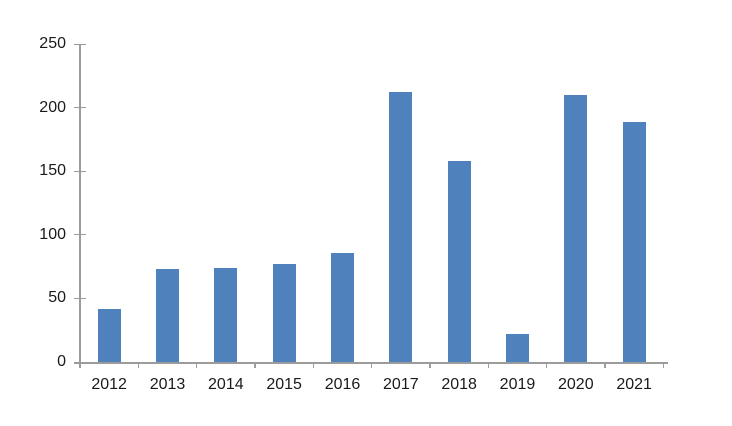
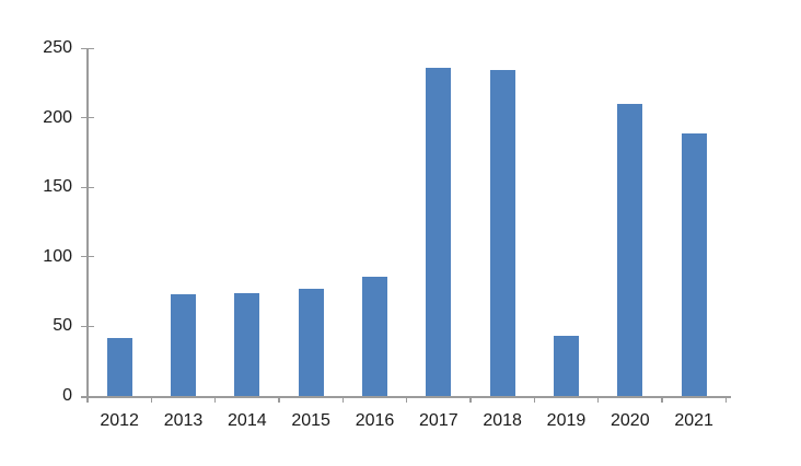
2017: 212 -> 236
2018: 158 -> 234
2019: 22 -> 43
